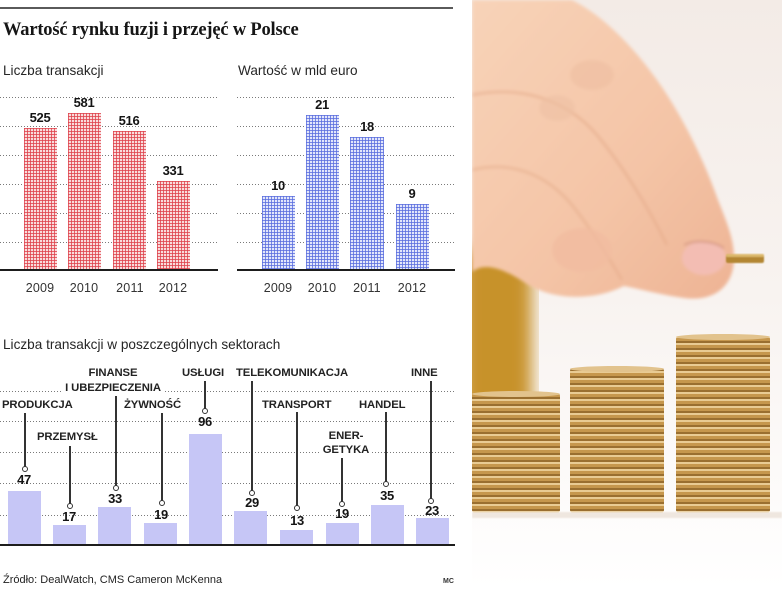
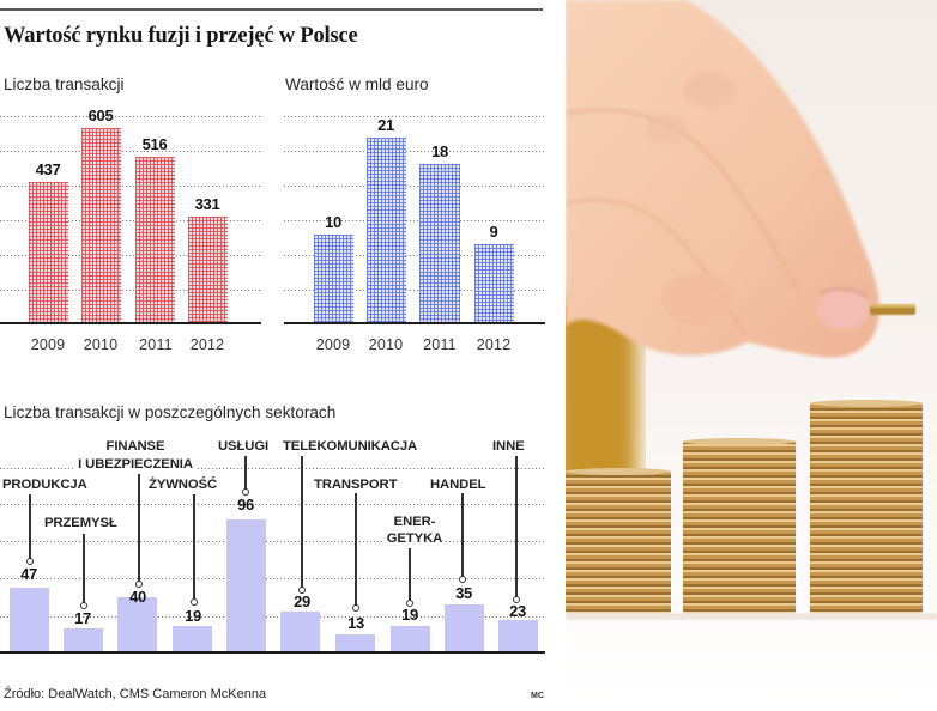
Liczba transakcji/2009: 525 -> 437
Liczba transakcji/2010: 581 -> 605
Liczba transakcji w poszczególnych sektorach/FINANSE I UBEZPIECZENIA: 33 -> 40
